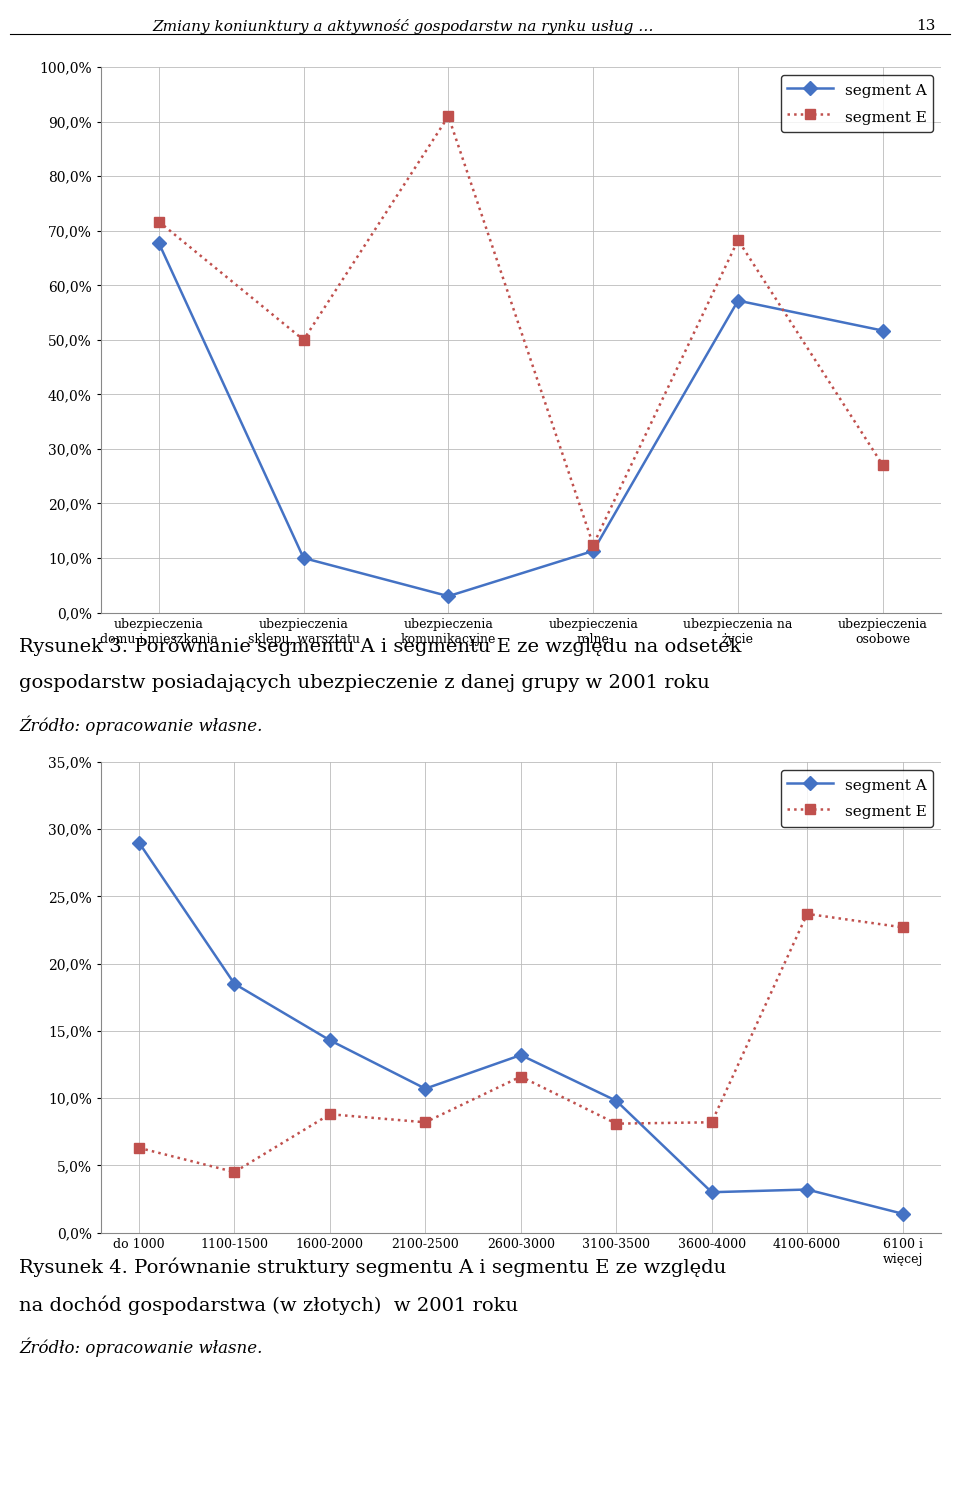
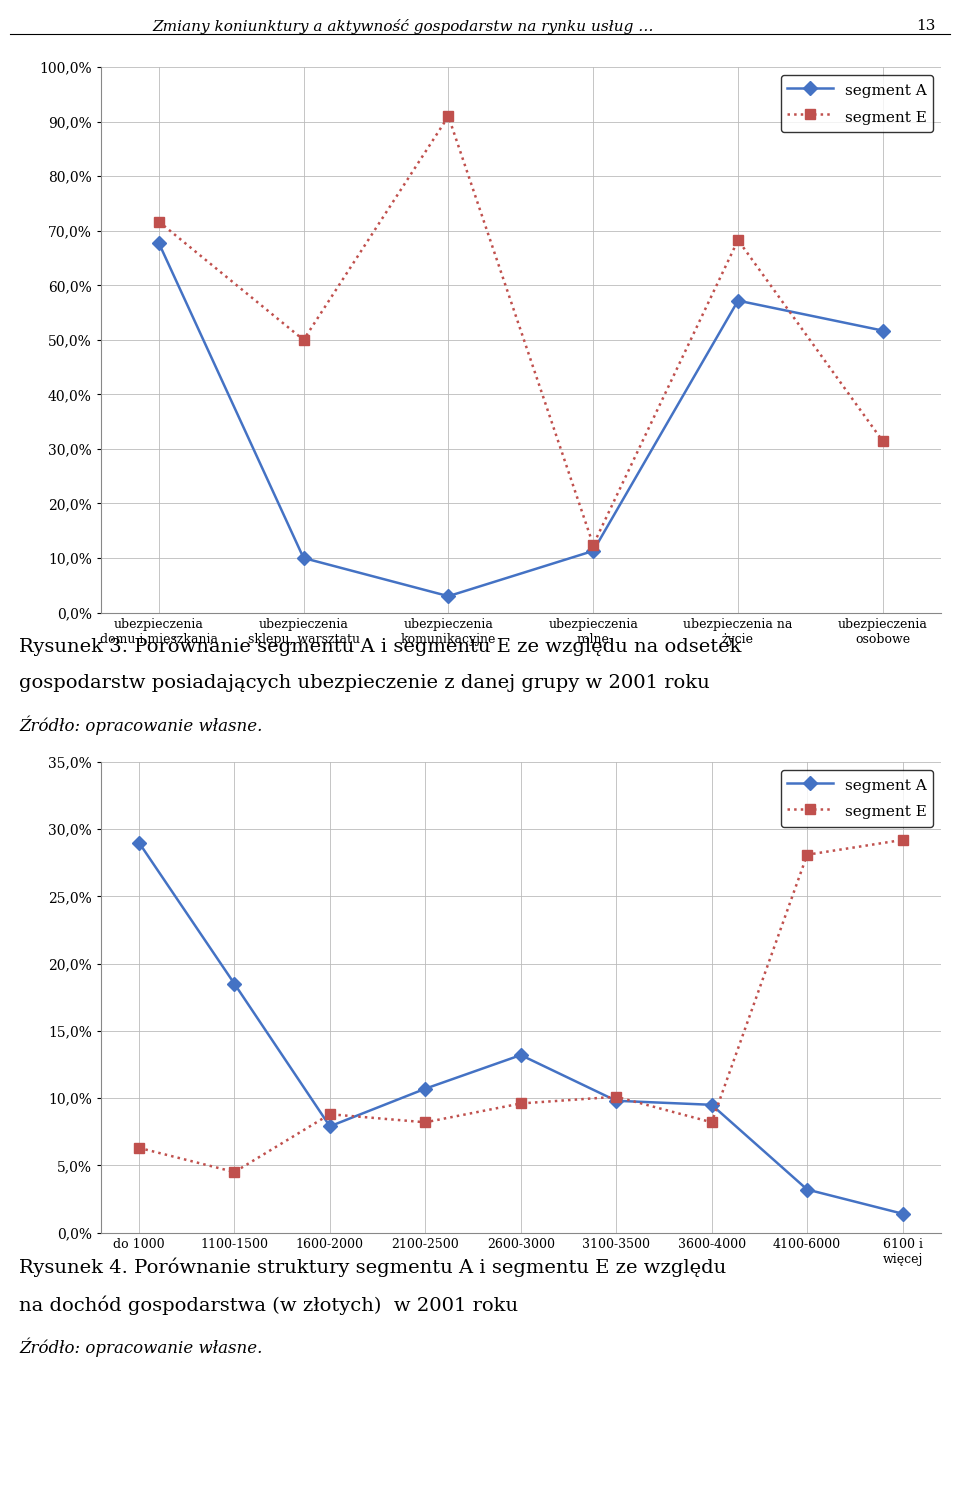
segment E/ubezpieczenia osobowe: 27,0% -> 31,4%
segment A/1600-2000: 14,3% -> 7,9%
segment E/2600-3000: 11,6% -> 9,6%
segment E/3100-3500: 8,1% -> 10,1%
segment A/3600-4000: 3,0% -> 9,5%
segment E/4100-6000: 23,7% -> 28,1%
segment E/6100 i więcej: 22,7% -> 29,2%
